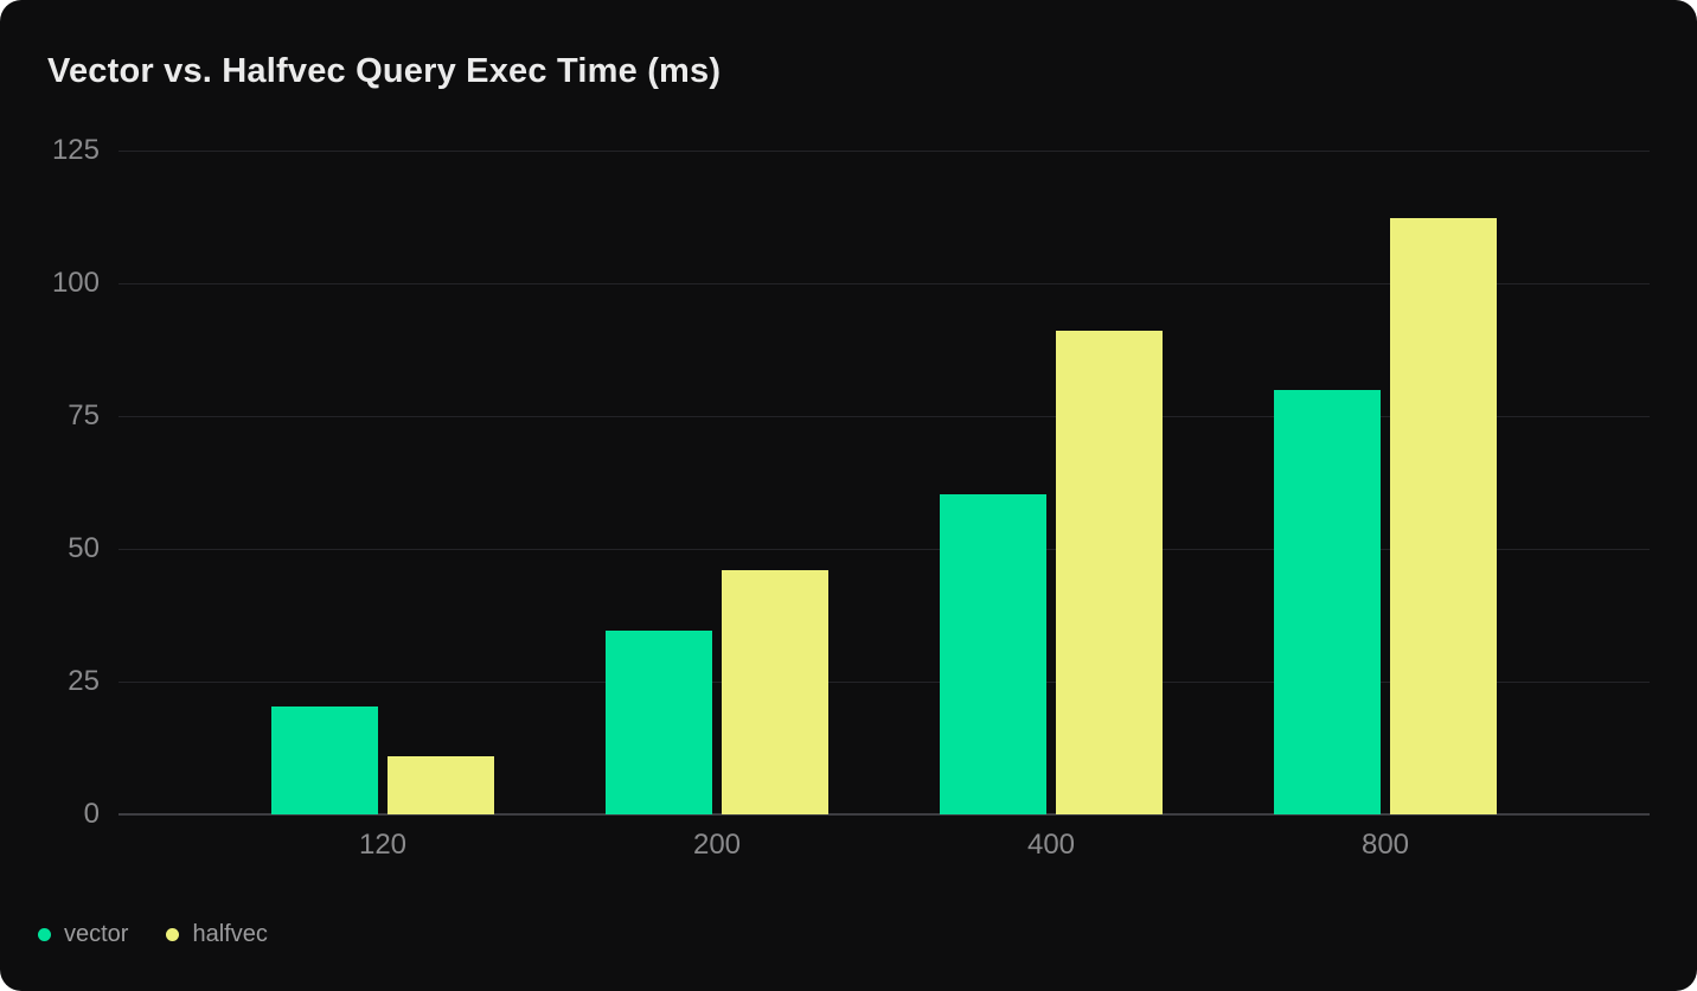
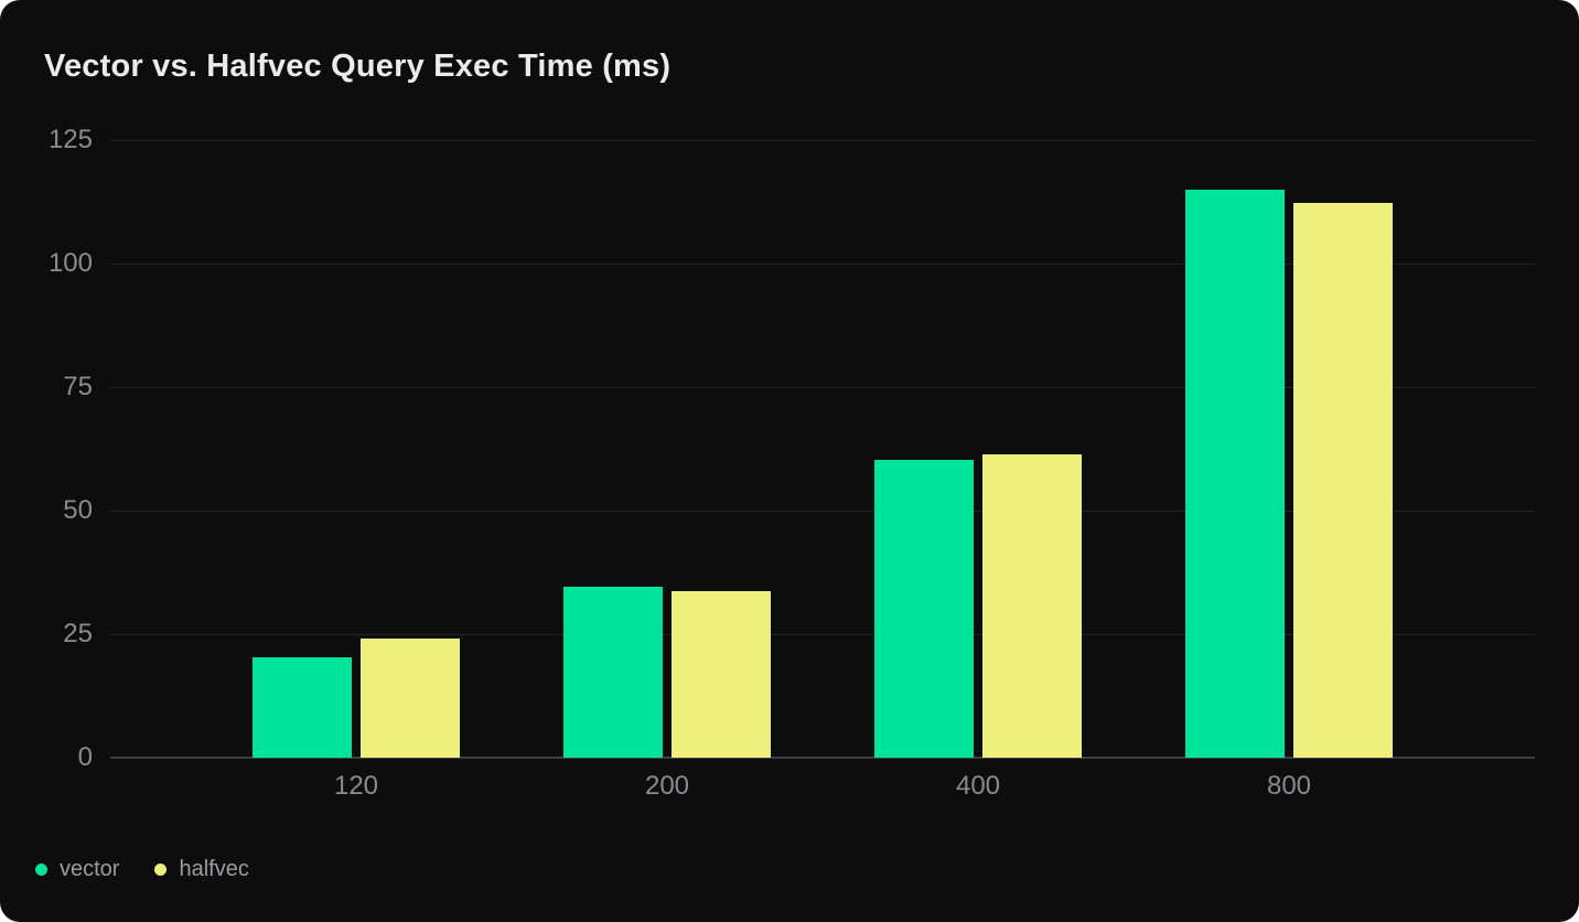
halfvec/120: 11 -> 24
halfvec/200: 46 -> 34
halfvec/400: 91 -> 61
vector/800: 80 -> 115
